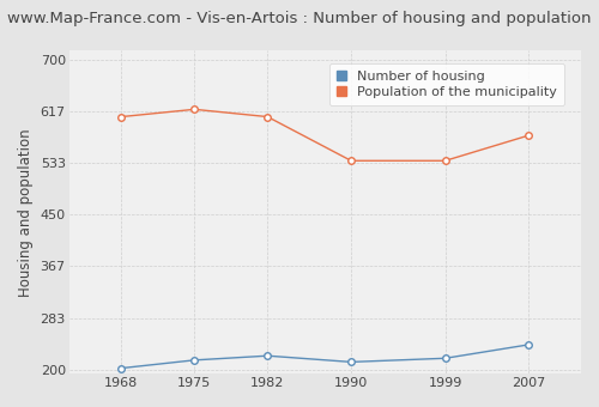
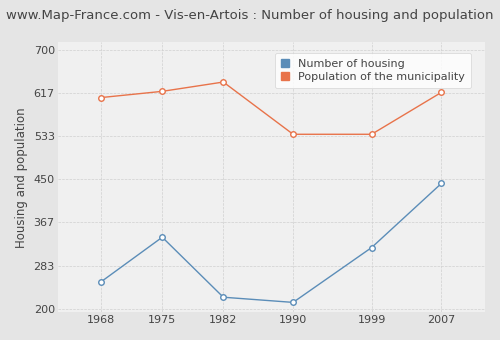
Number of housing/1968: 202 -> 252
Number of housing/1975: 215 -> 338
Population of the municipality/1982: 608 -> 638
Number of housing/1999: 218 -> 318
Number of housing/2007: 240 -> 442
Population of the municipality/2007: 578 -> 618
